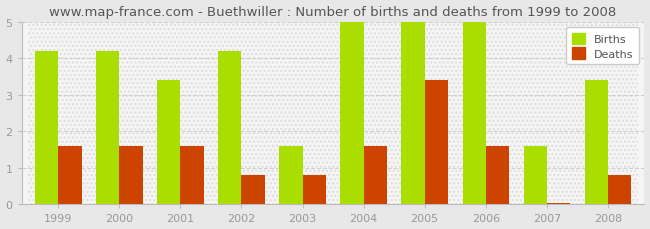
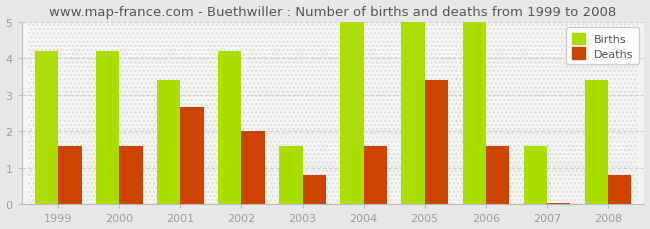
Deaths/2001: 1.60 -> 2.65
Deaths/2002: 0.80 -> 2.00
